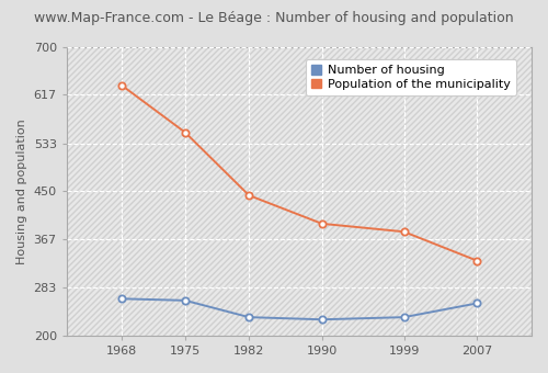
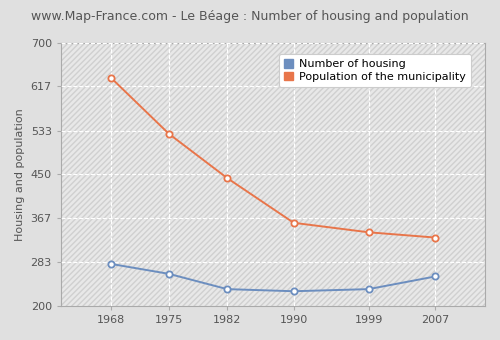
Number of housing/1968: 264 -> 280
Population of the municipality/1975: 552 -> 527
Population of the municipality/1990: 394 -> 358
Population of the municipality/1999: 380 -> 340
